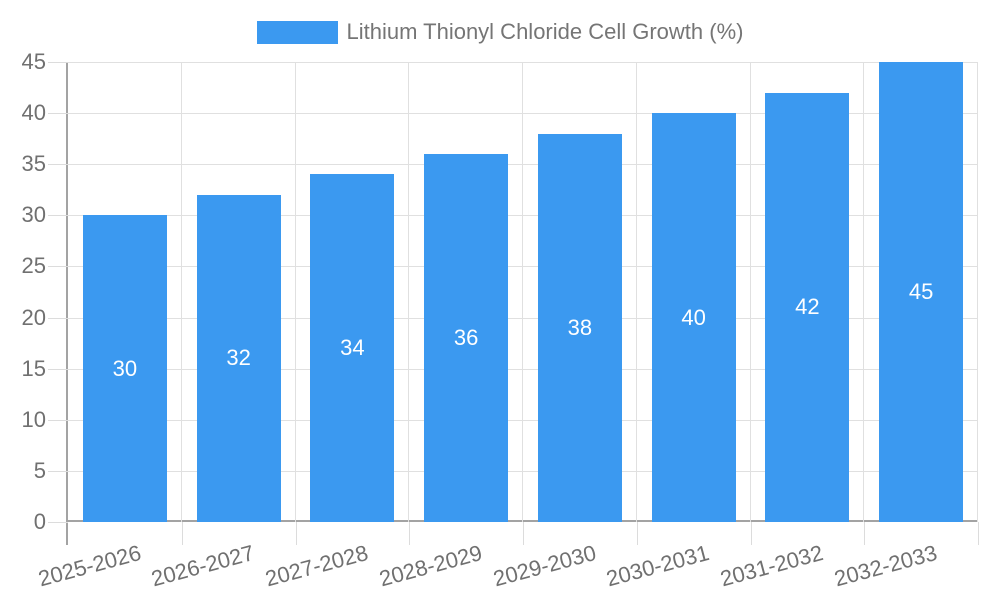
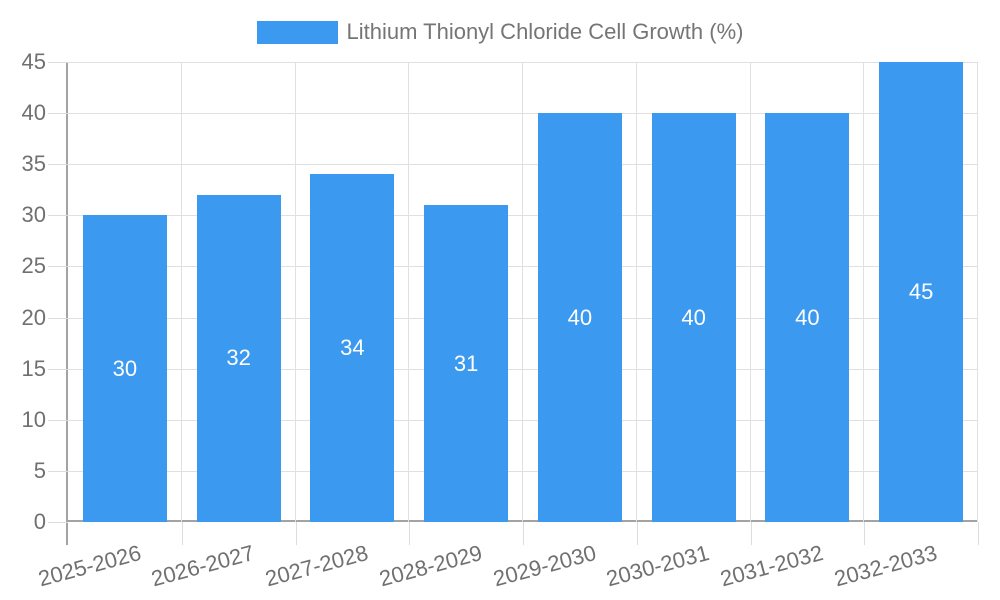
2028-2029: 36 -> 31
2029-2030: 38 -> 40
2031-2032: 42 -> 40
